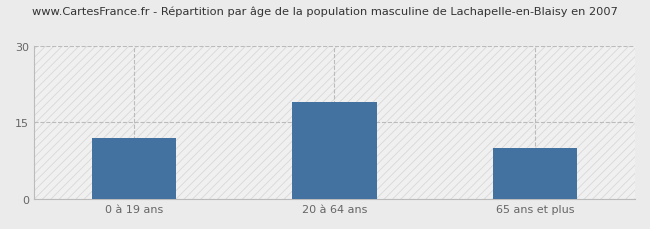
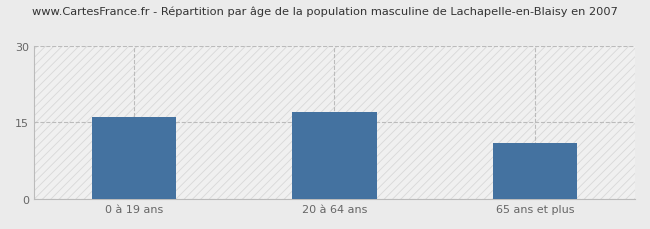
0 à 19 ans: 12 -> 16
20 à 64 ans: 19 -> 17
65 ans et plus: 10 -> 11
